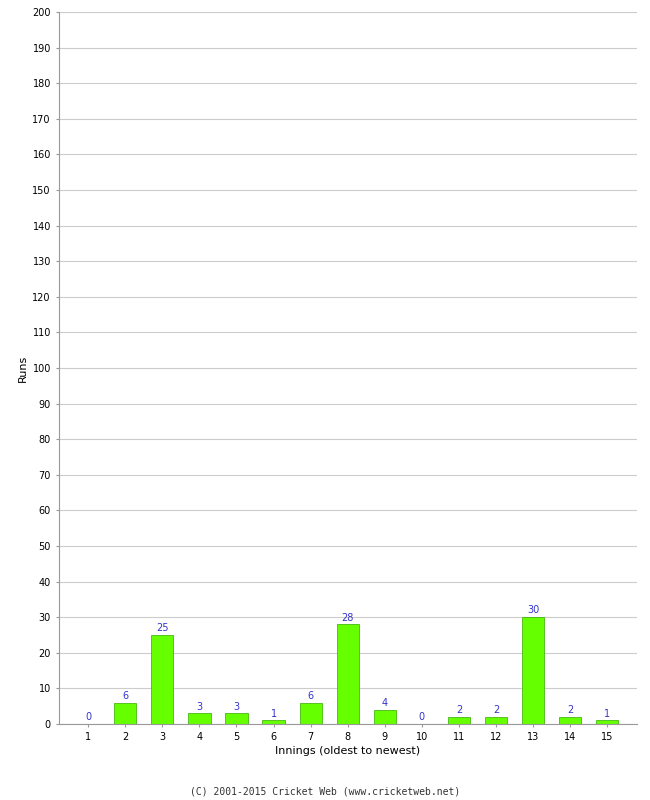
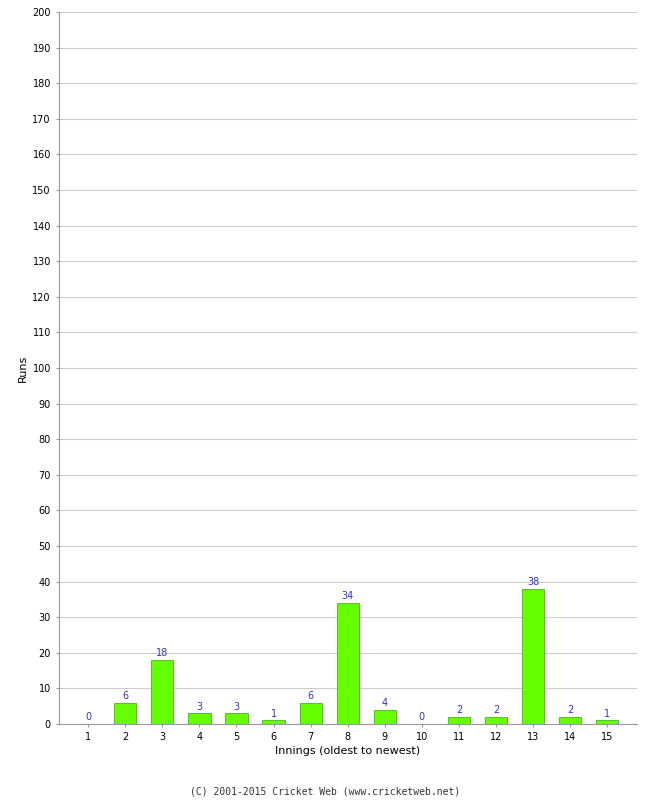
3: 25 -> 18
8: 28 -> 34
13: 30 -> 38
